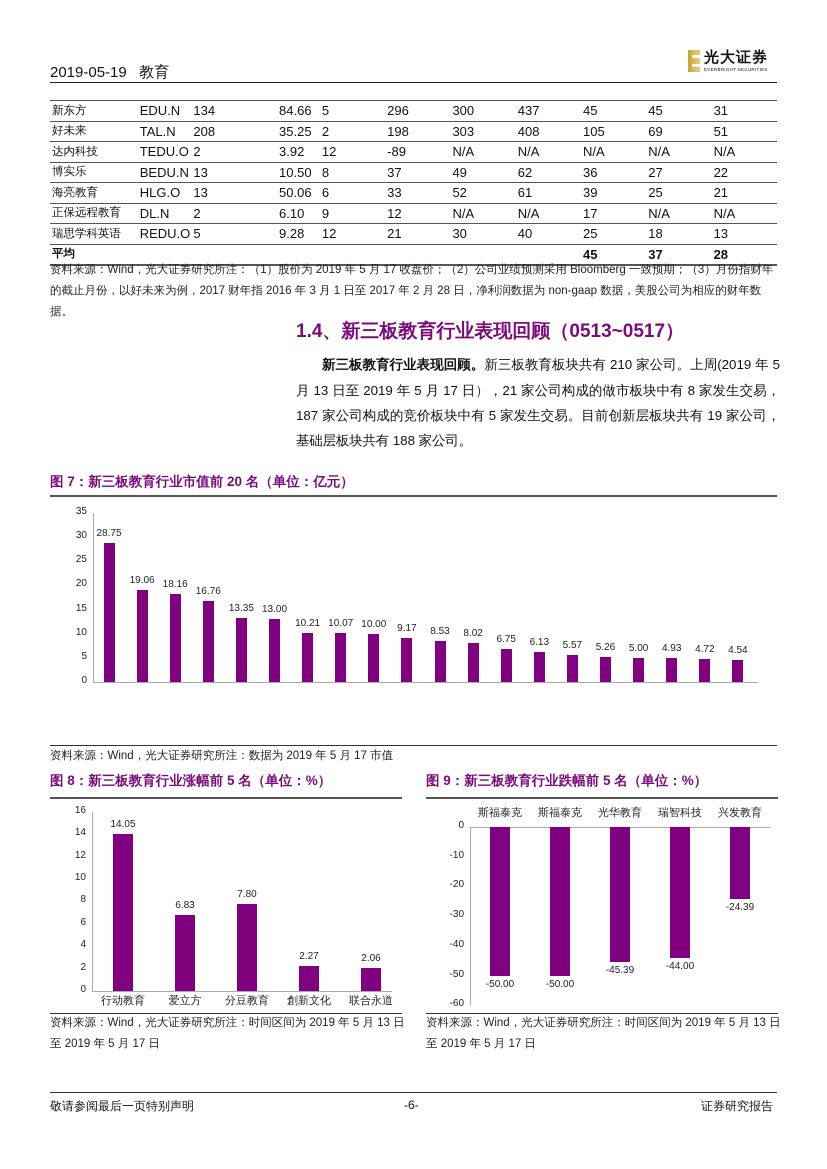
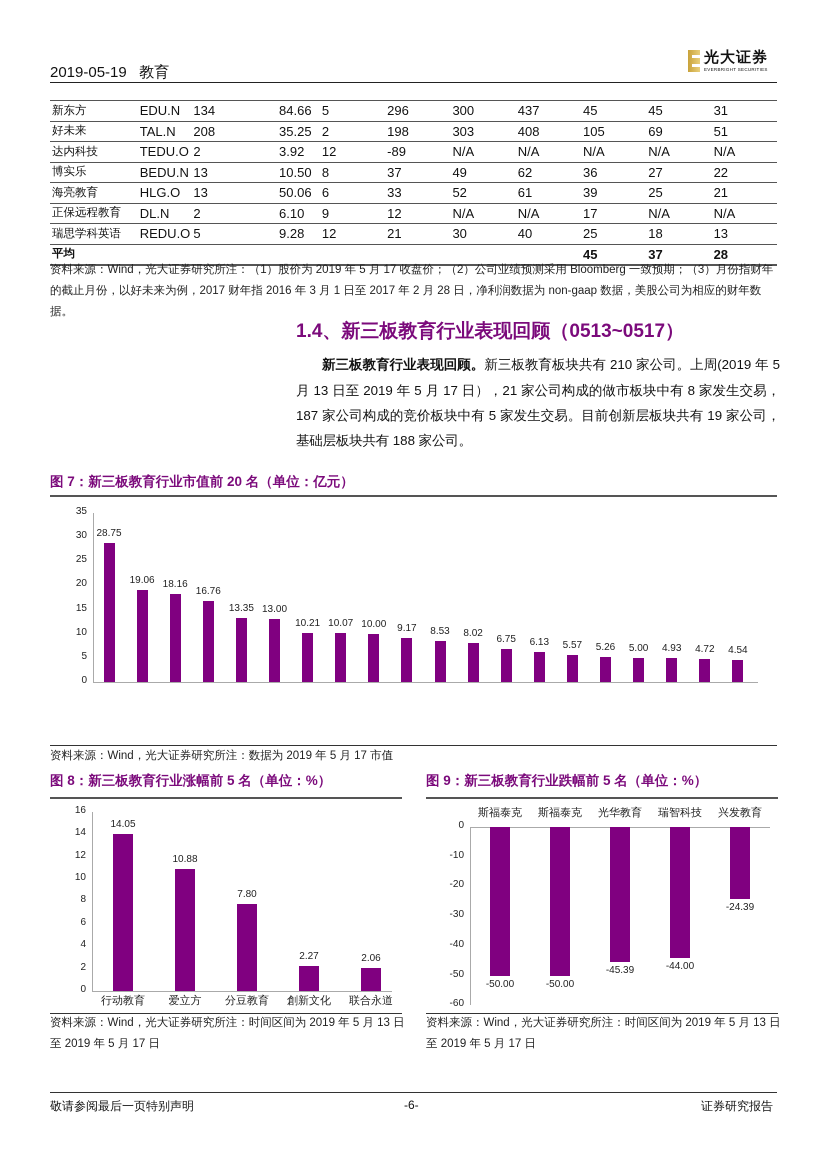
图 8：新三板教育行业涨幅前 5 名（单位：%）/爱立方: 6.83 -> 10.88
